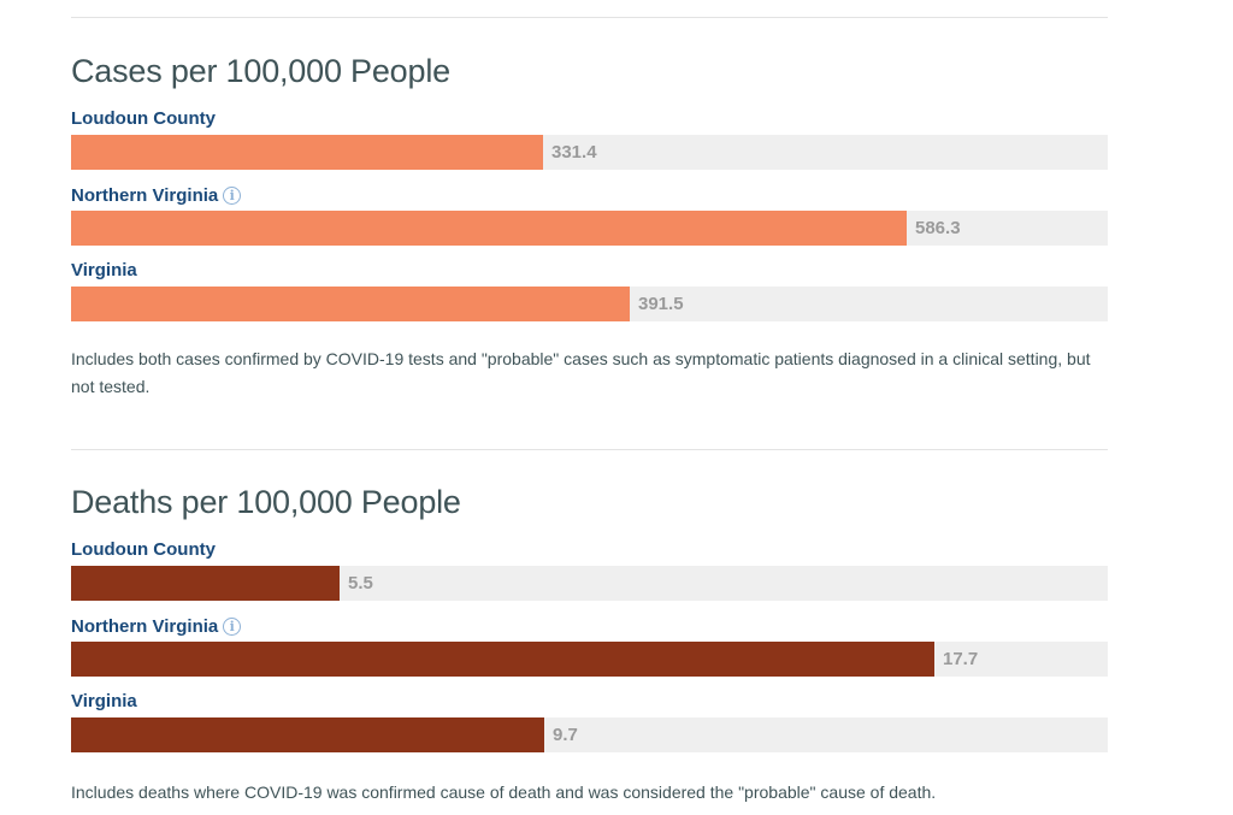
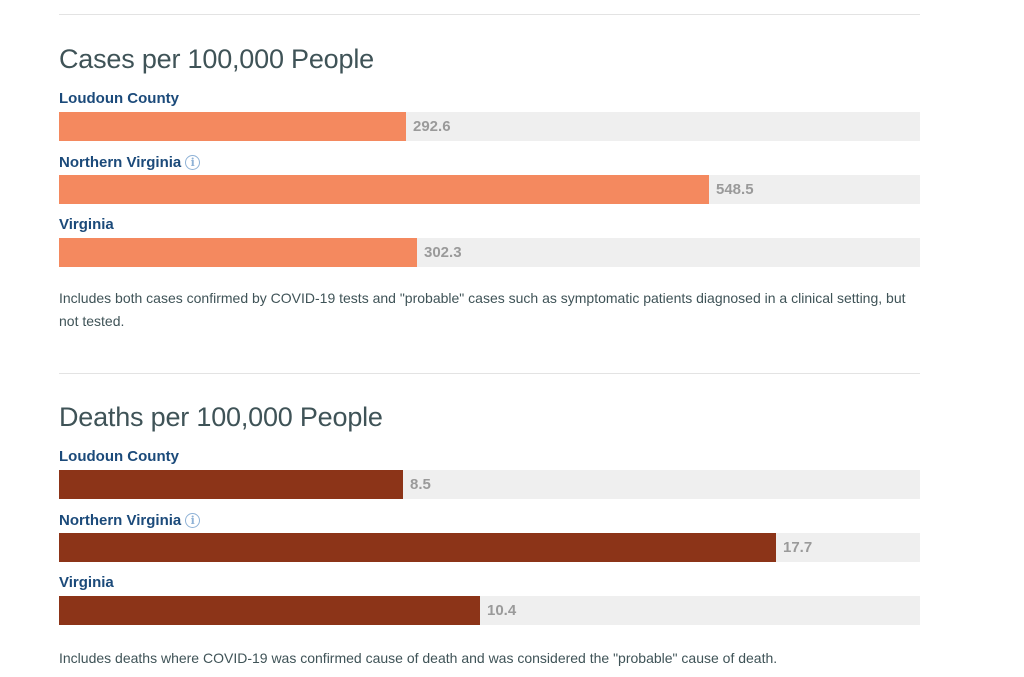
Cases per 100,000 People/Loudoun County: 331.4 -> 292.6
Cases per 100,000 People/Northern Virginia: 586.3 -> 548.5
Cases per 100,000 People/Virginia: 391.5 -> 302.3
Deaths per 100,000 People/Loudoun County: 5.5 -> 8.5
Deaths per 100,000 People/Virginia: 9.7 -> 10.4
